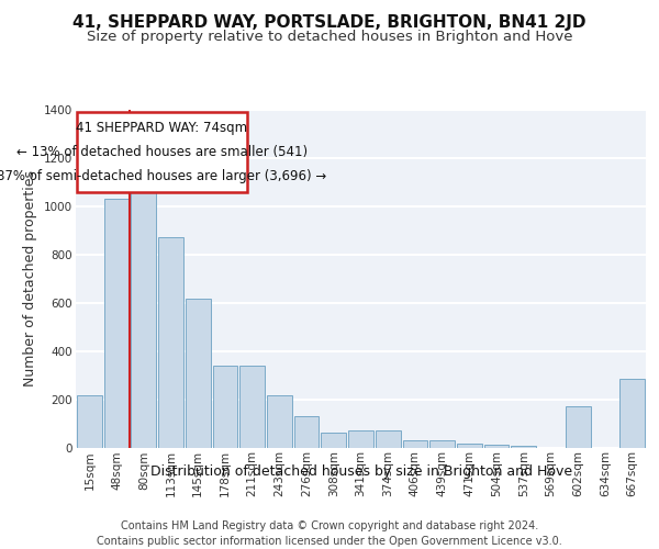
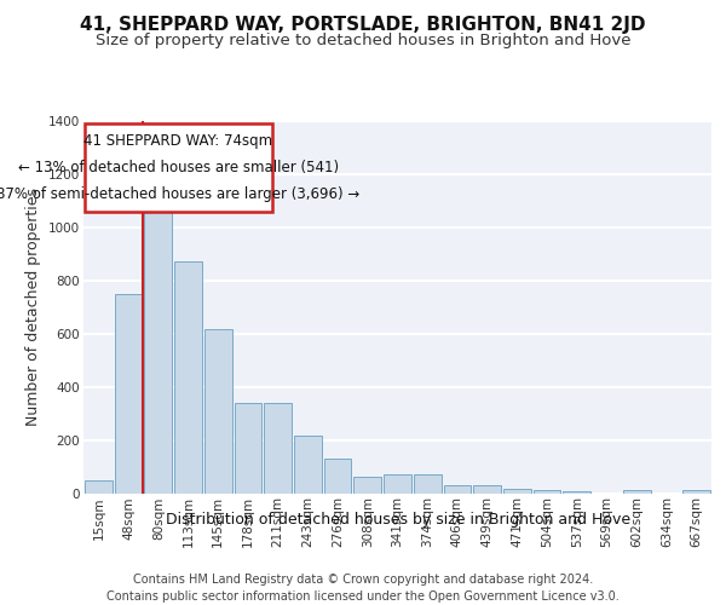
15sqm: 215 -> 48
48sqm: 1030 -> 750
602sqm: 170 -> 10
667sqm: 285 -> 10
